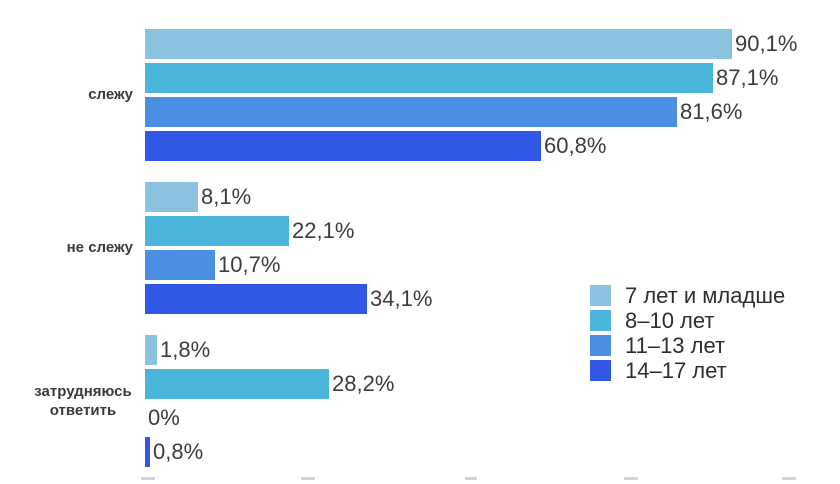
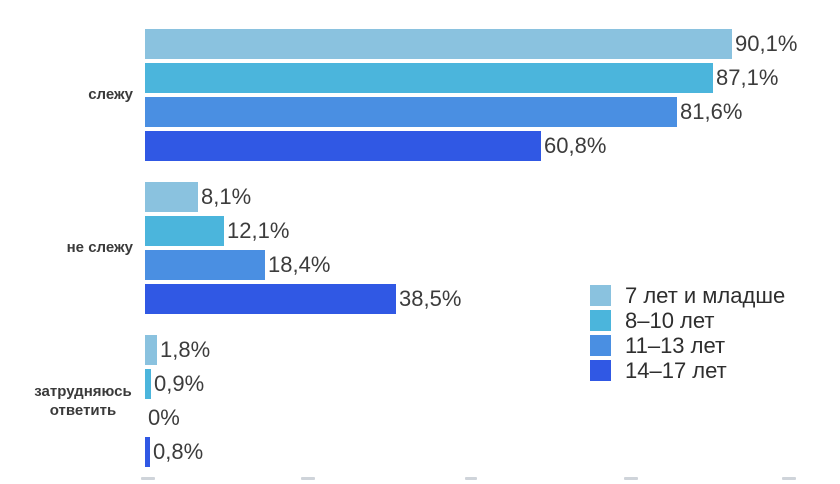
8–10 лет/не слежу: 22,1% -> 12,1%
11–13 лет/не слежу: 10,7% -> 18,4%
14–17 лет/не слежу: 34,1% -> 38,5%
8–10 лет/затрудняюсь ответить: 28,2% -> 0,9%
